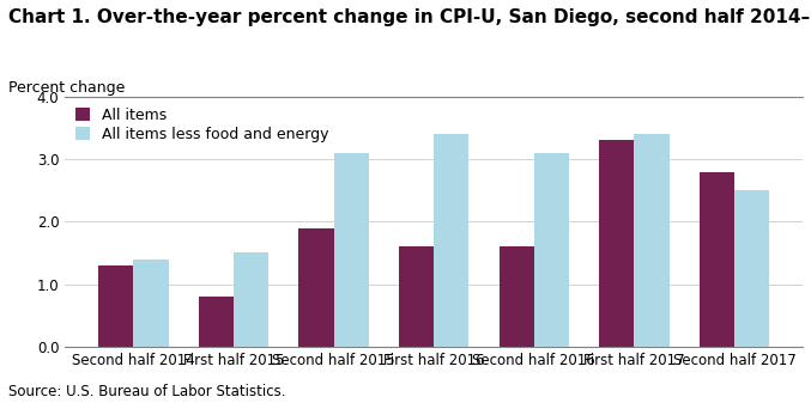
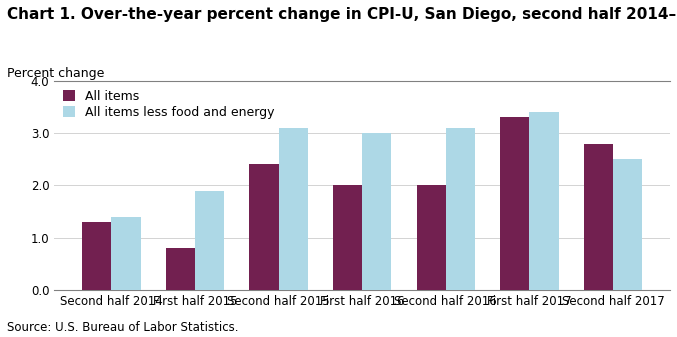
All items less food and energy/First half 2015: 1.5 -> 1.9
All items/Second half 2015: 1.9 -> 2.4
All items/First half 2016: 1.6 -> 2.0
All items less food and energy/First half 2016: 3.4 -> 3.0
All items/Second half 2016: 1.6 -> 2.0
